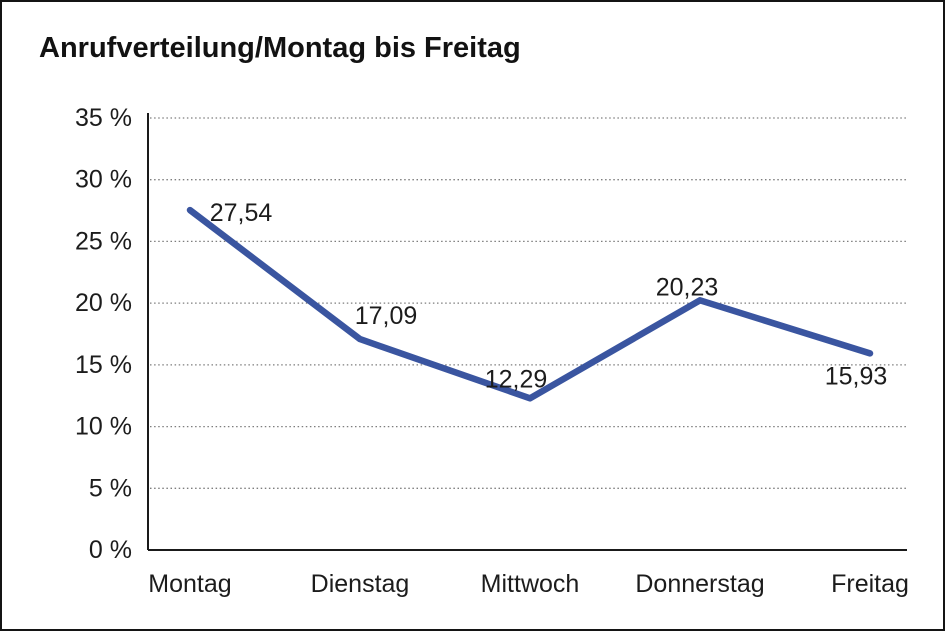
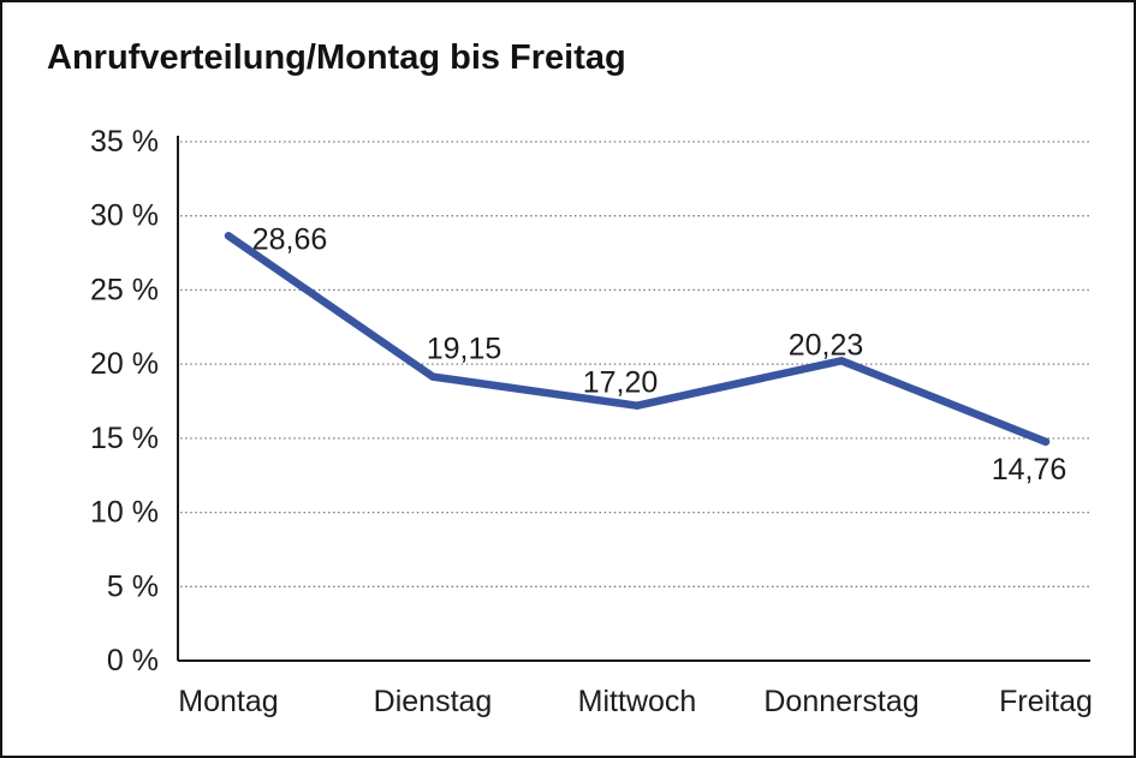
Montag: 27,54 -> 28,66
Dienstag: 17,09 -> 19,15
Mittwoch: 12,29 -> 17,20
Freitag: 15,93 -> 14,76
